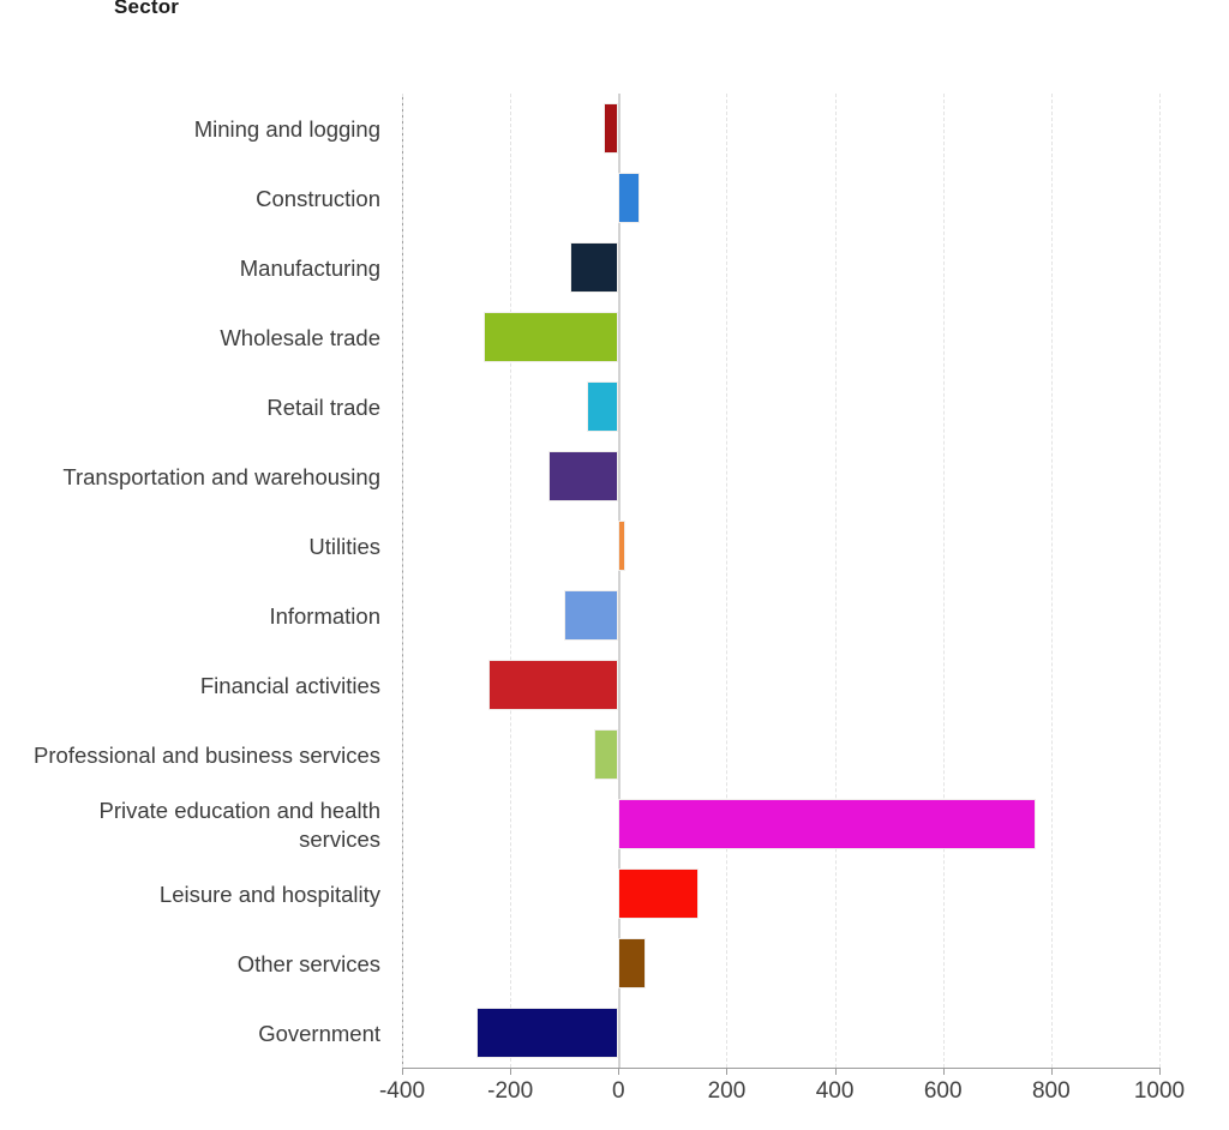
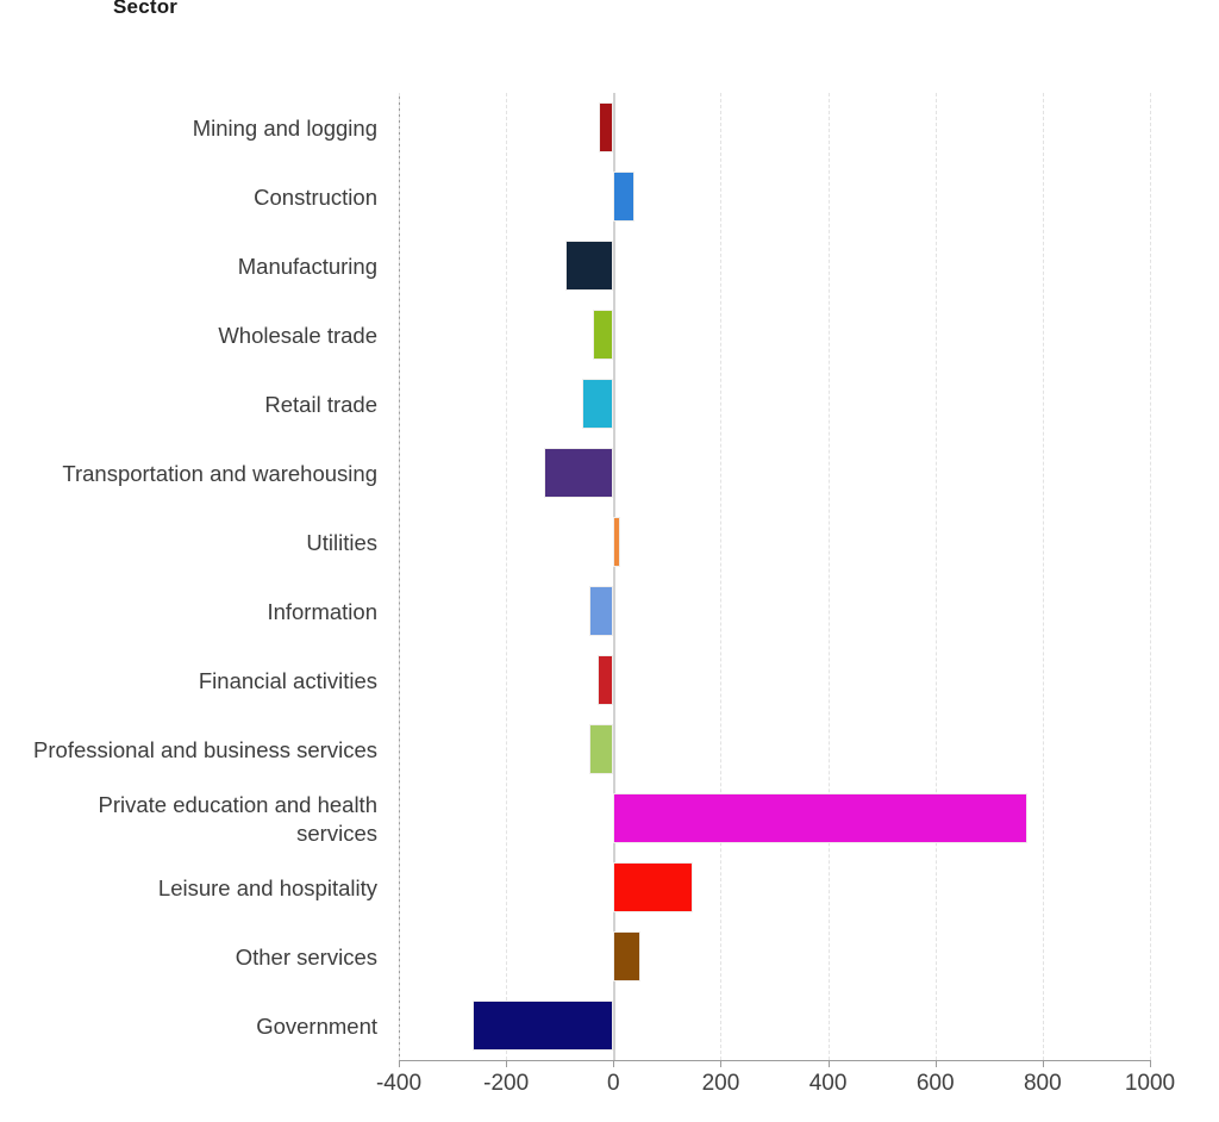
Wholesale trade: -250 -> -40
Information: -100 -> -40
Financial activities: -240 -> -30
